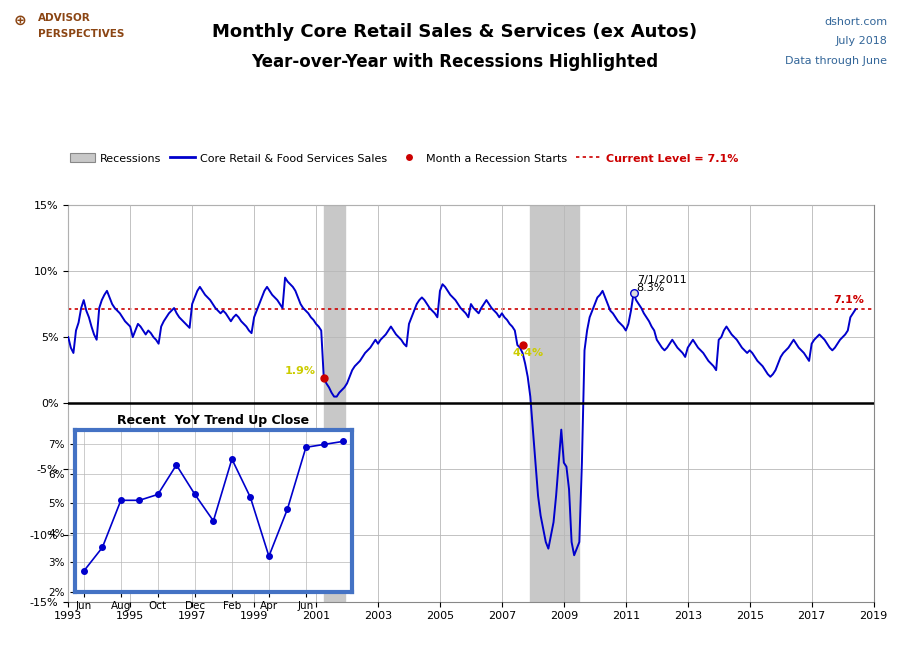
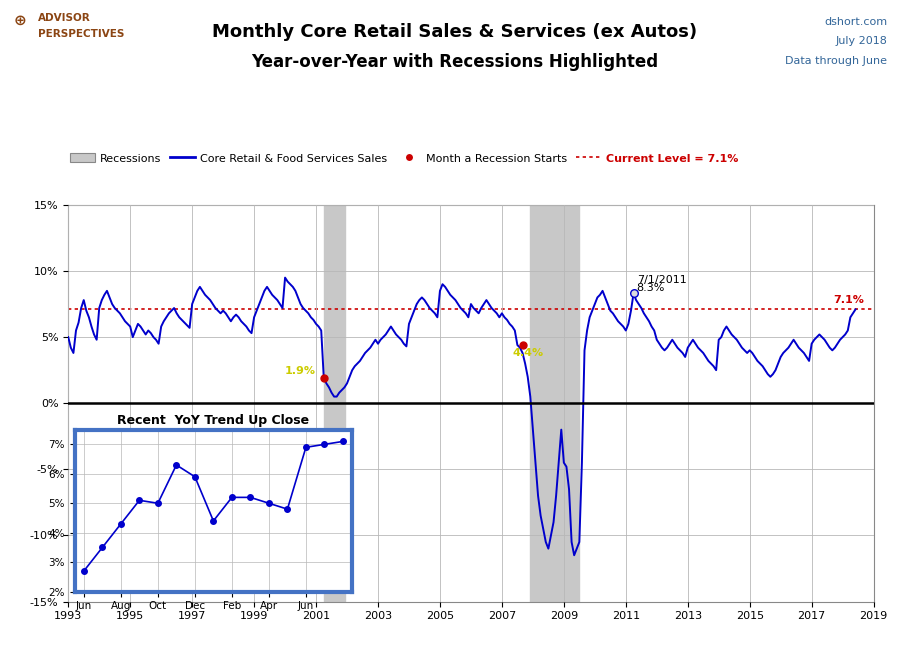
Recent YoY Trend Up Close/Aug: 5.1% -> 4.3%
Recent YoY Trend Up Close/Oct: 5.3% -> 5.0%
Recent YoY Trend Up Close/Dec: 5.3% -> 5.9%
Recent YoY Trend Up Close/Feb: 6.5% -> 5.2%
Recent YoY Trend Up Close/Apr: 3.2% -> 5.0%
